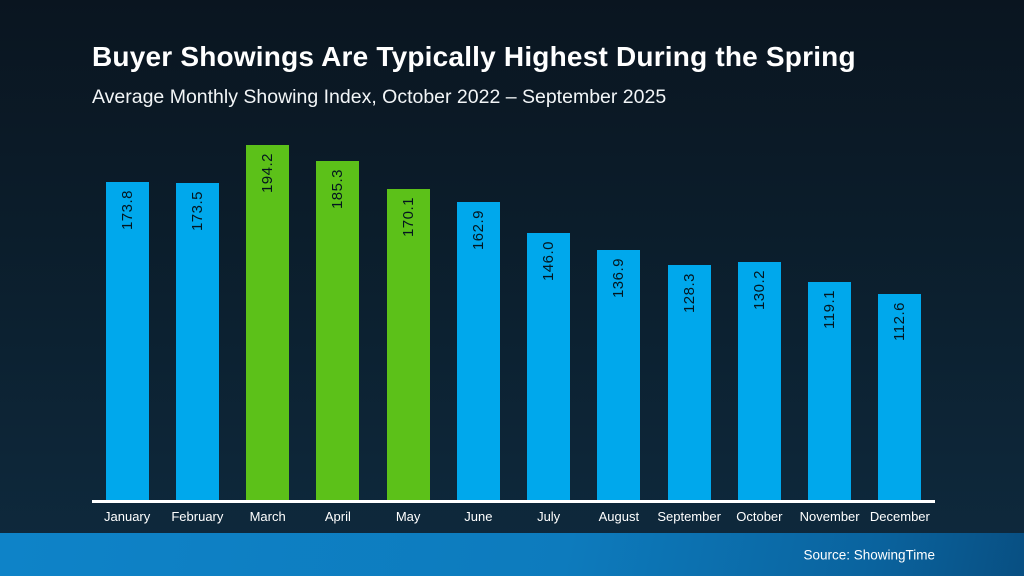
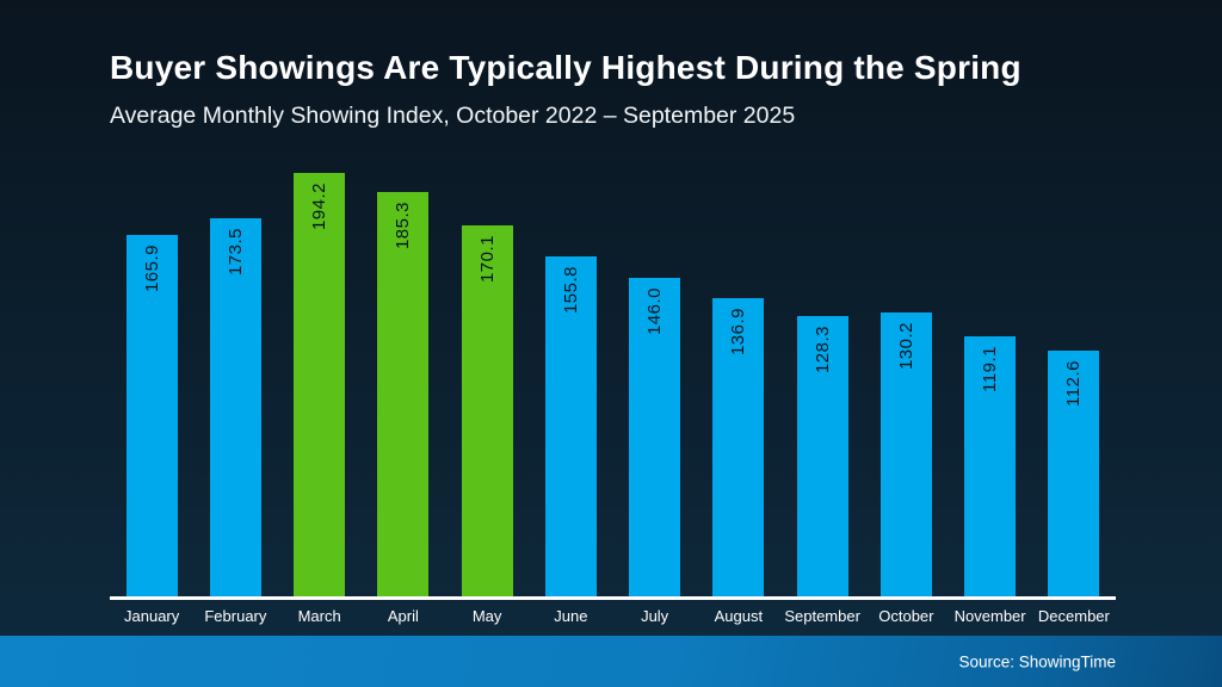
January: 173.8 -> 165.9
June: 162.9 -> 155.8
